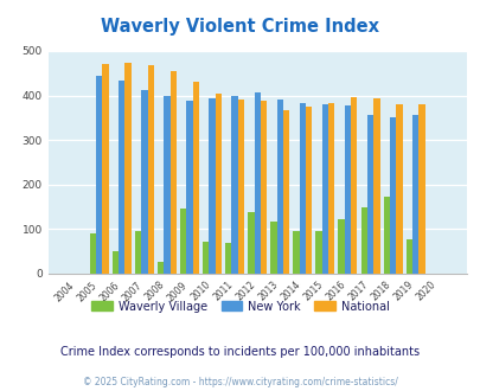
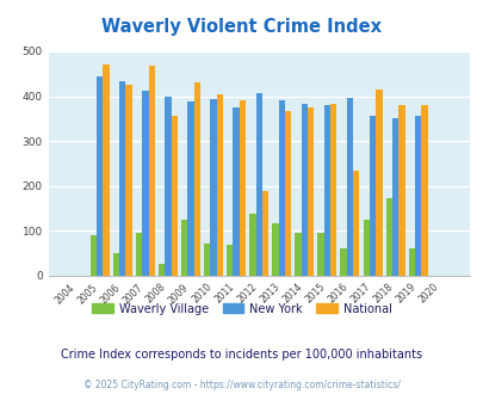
National/2006: 473 -> 425
National/2008: 455 -> 355
Waverly Village/2009: 145 -> 125
New York/2011: 400 -> 375
National/2012: 387 -> 190
Waverly Village/2016: 122 -> 60
New York/2016: 377 -> 395
National/2016: 397 -> 235
Waverly Village/2017: 148 -> 125
National/2017: 394 -> 415
Waverly Village/2019: 78 -> 60
